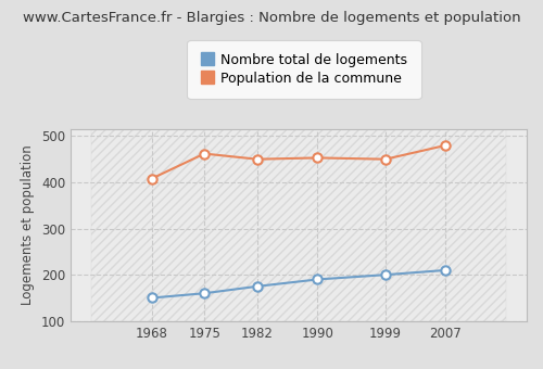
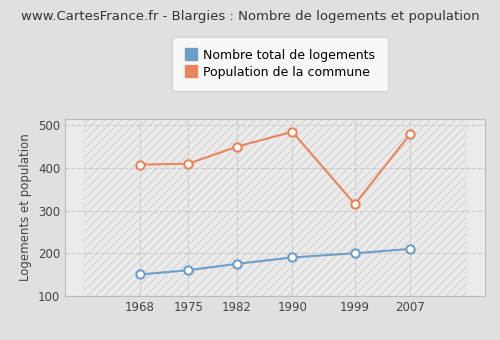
Population de la commune/1975: 462 -> 410
Population de la commune/1990: 453 -> 485
Population de la commune/1999: 450 -> 315
